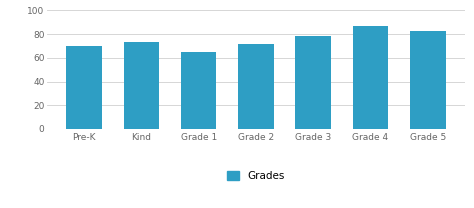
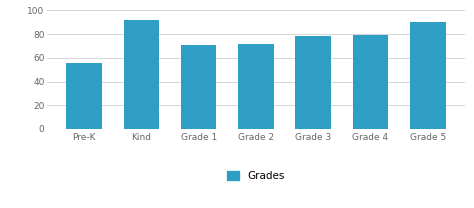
Pre-K: 70 -> 56
Kind: 73 -> 92
Grade 1: 65 -> 71
Grade 4: 87 -> 79
Grade 5: 83 -> 90
